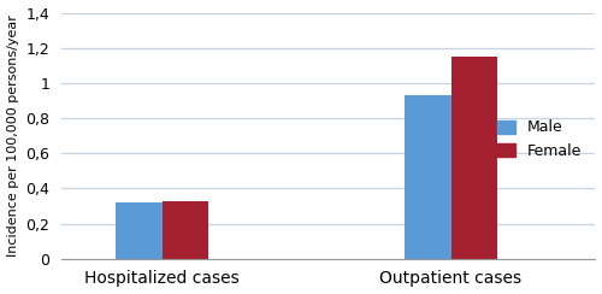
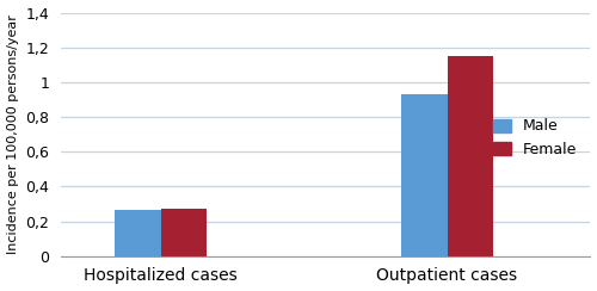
Male/Hospitalized cases: 0,32 -> 0,27
Female/Hospitalized cases: 0,33 -> 0,28
